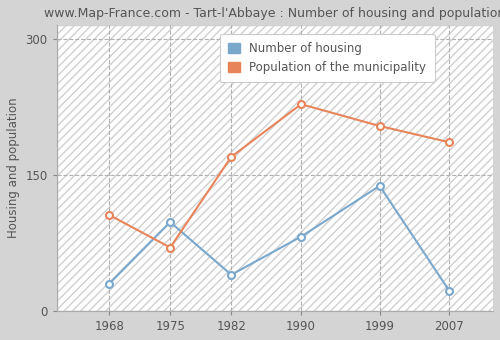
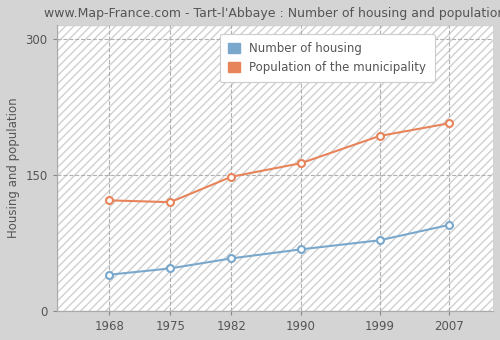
Number of housing/1968: 30 -> 40
Population of the municipality/1968: 106 -> 122
Number of housing/1975: 98 -> 47
Population of the municipality/1975: 70 -> 120
Number of housing/1982: 40 -> 58
Population of the municipality/1982: 170 -> 148
Number of housing/1990: 82 -> 68
Population of the municipality/1990: 228 -> 163
Number of housing/1999: 138 -> 78
Population of the municipality/1999: 204 -> 193
Number of housing/2007: 22 -> 95
Population of the municipality/2007: 186 -> 207
